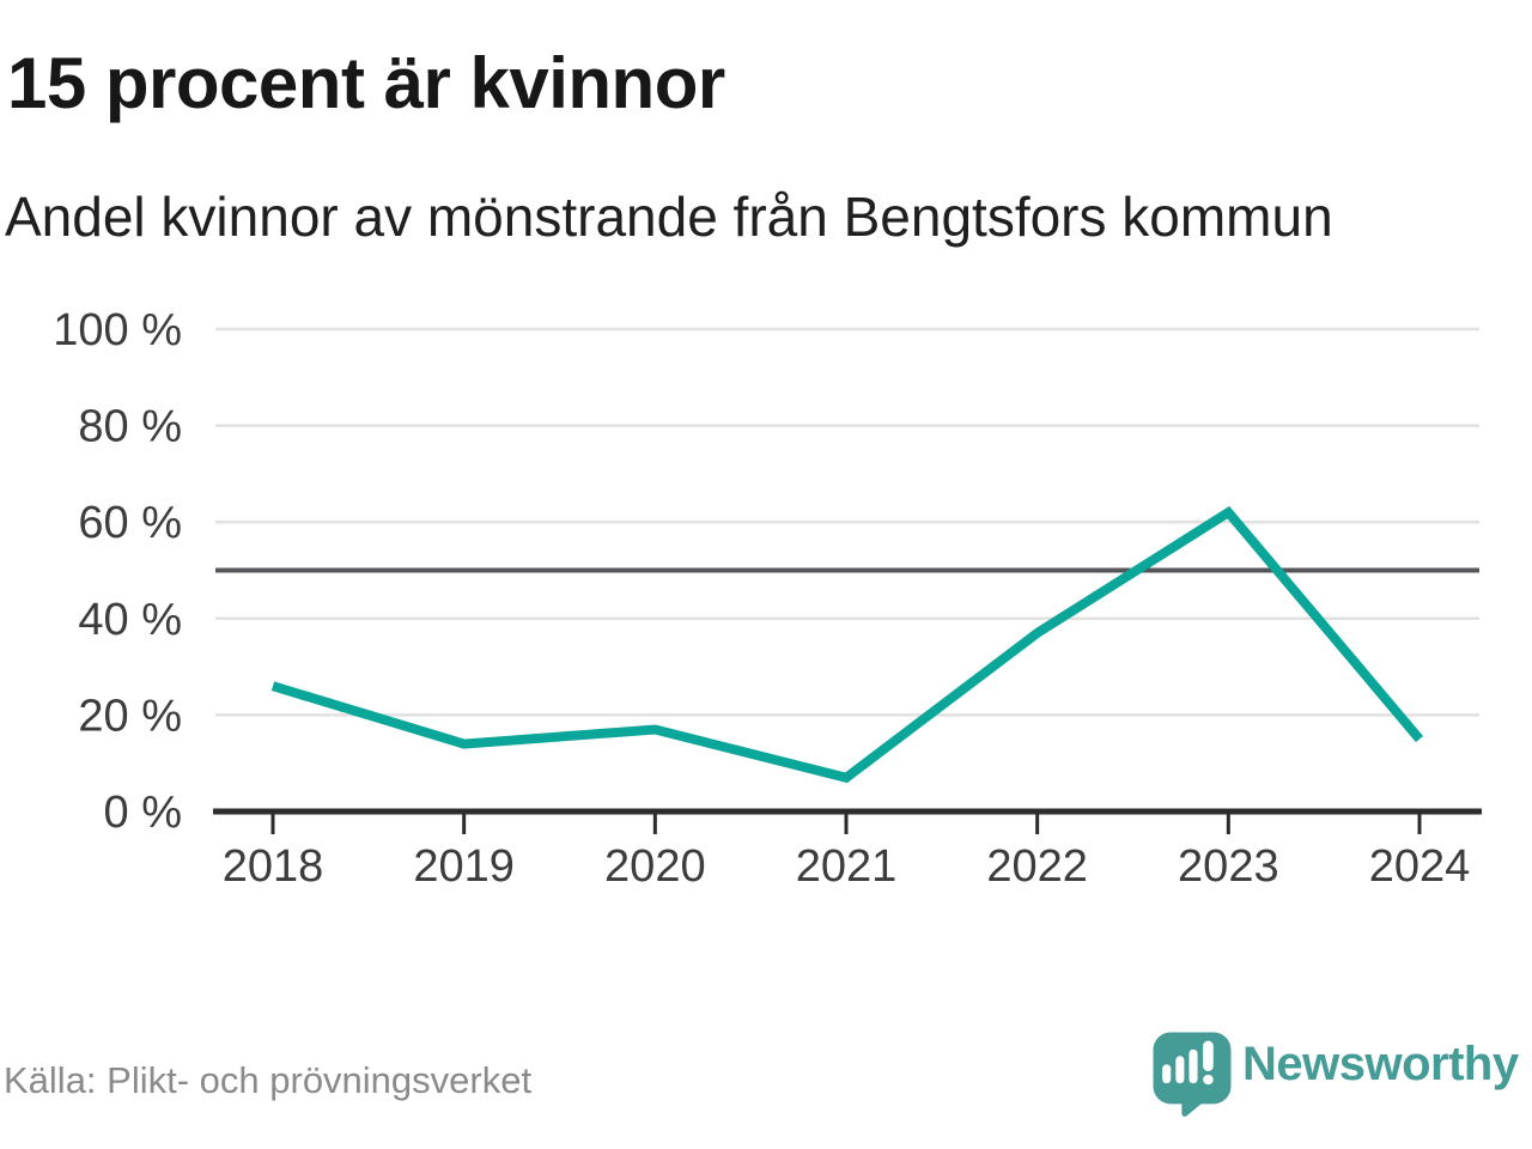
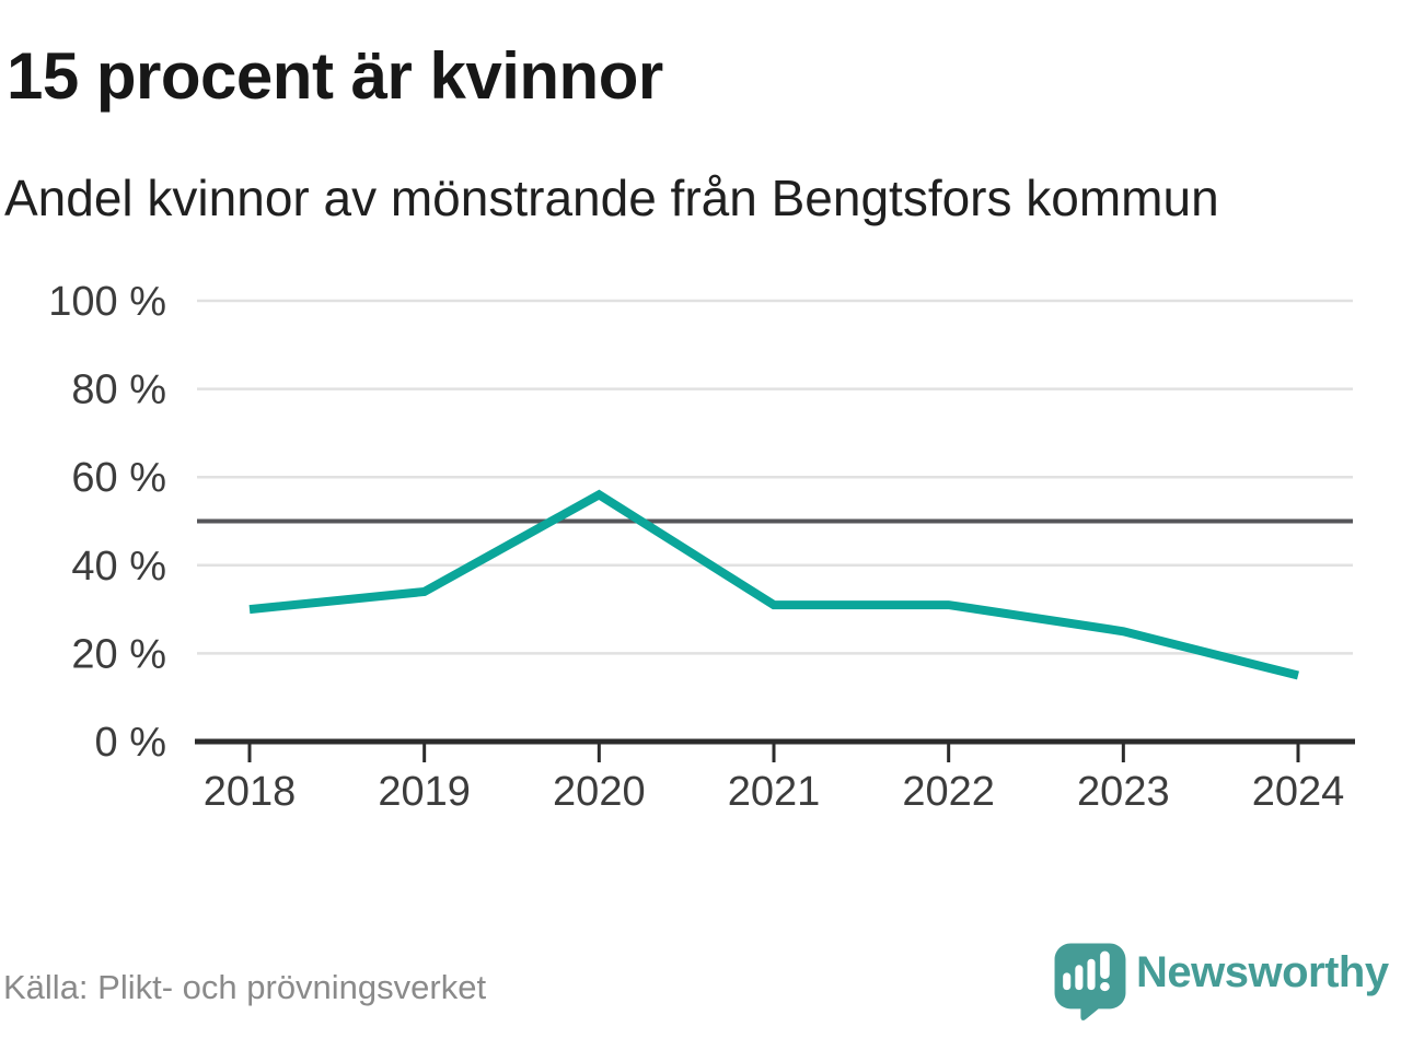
2018: 26% -> 30%
2019: 14% -> 34%
2020: 17% -> 56%
2021: 7% -> 31%
2022: 37% -> 31%
2023: 62% -> 25%
